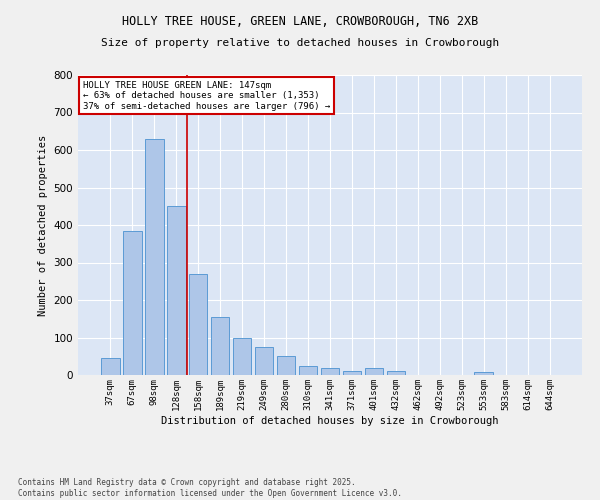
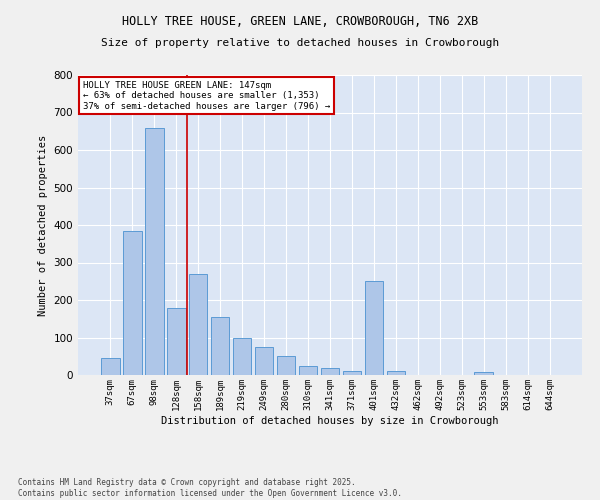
98sqm: 630 -> 660
128sqm: 450 -> 180
401sqm: 18 -> 250
